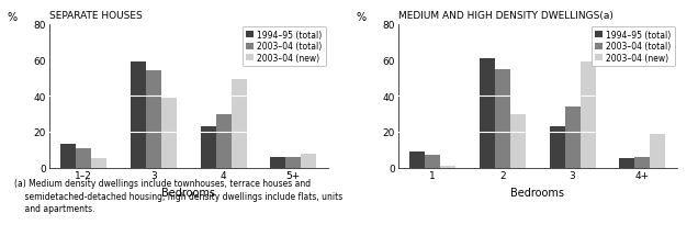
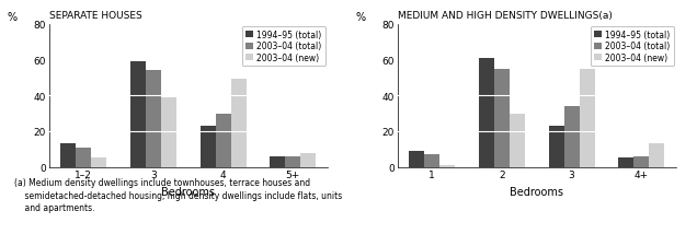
MEDIUM AND HIGH DENSITY DWELLINGS(a)/2003–04 (new)/3: 59 -> 55
MEDIUM AND HIGH DENSITY DWELLINGS(a)/2003–04 (new)/4+: 19 -> 13
